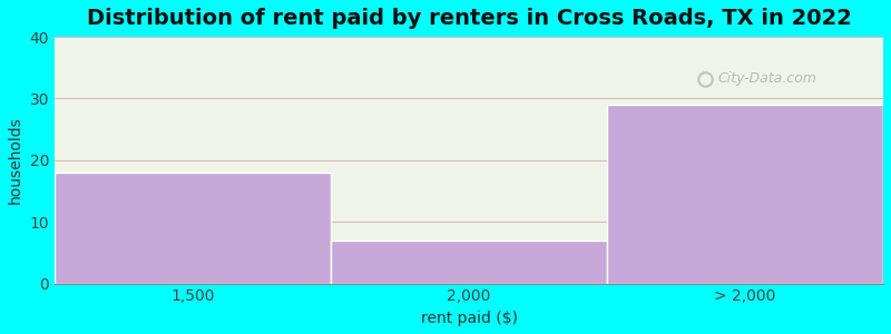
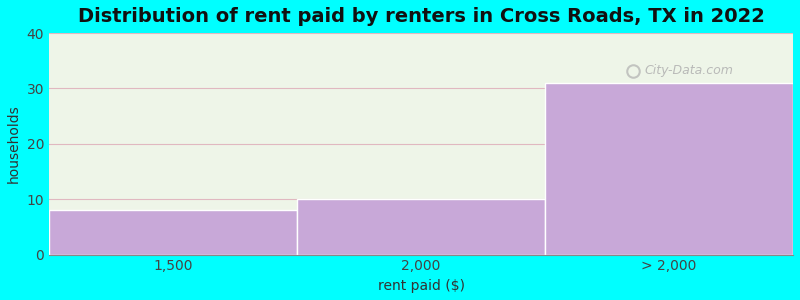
1,500: 18 -> 8
2,000: 7 -> 10
> 2,000: 29 -> 31
